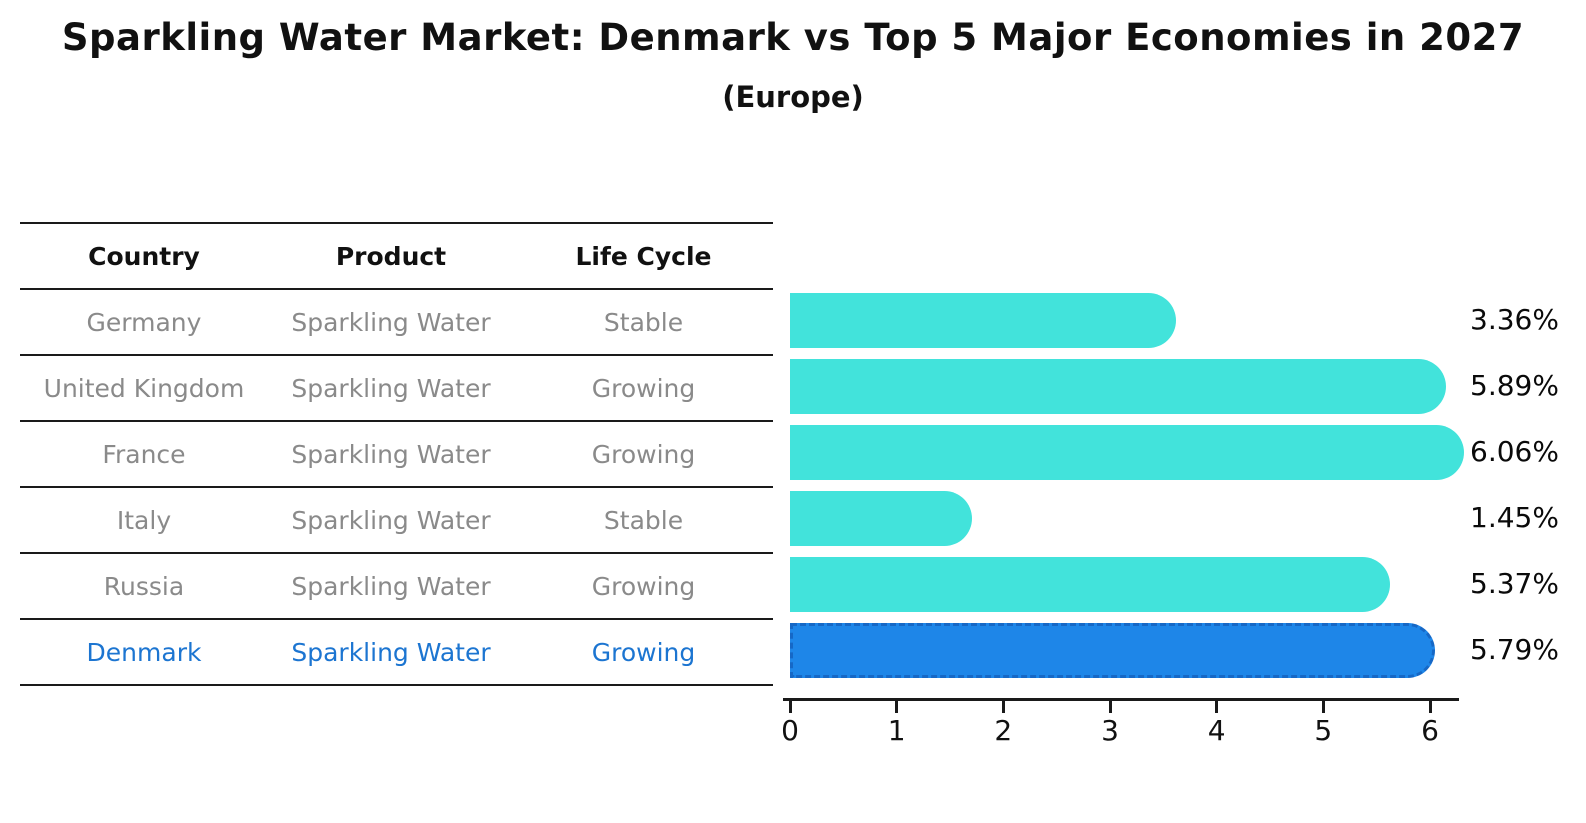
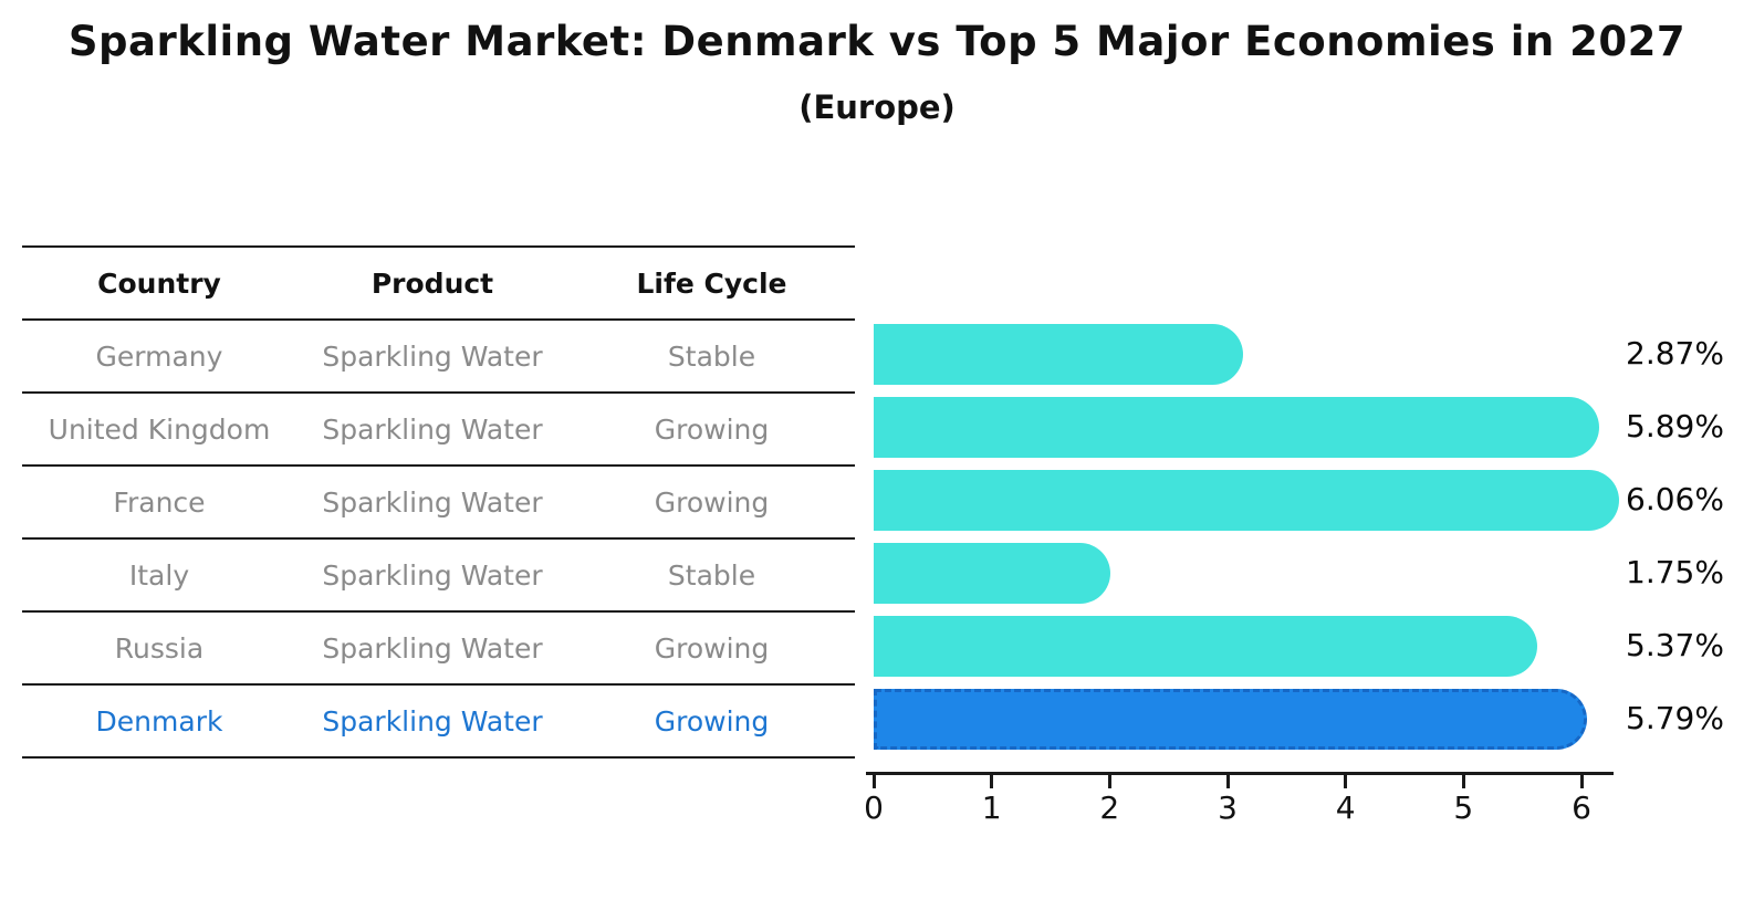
Germany: 3.36% -> 2.87%
Italy: 1.45% -> 1.75%
